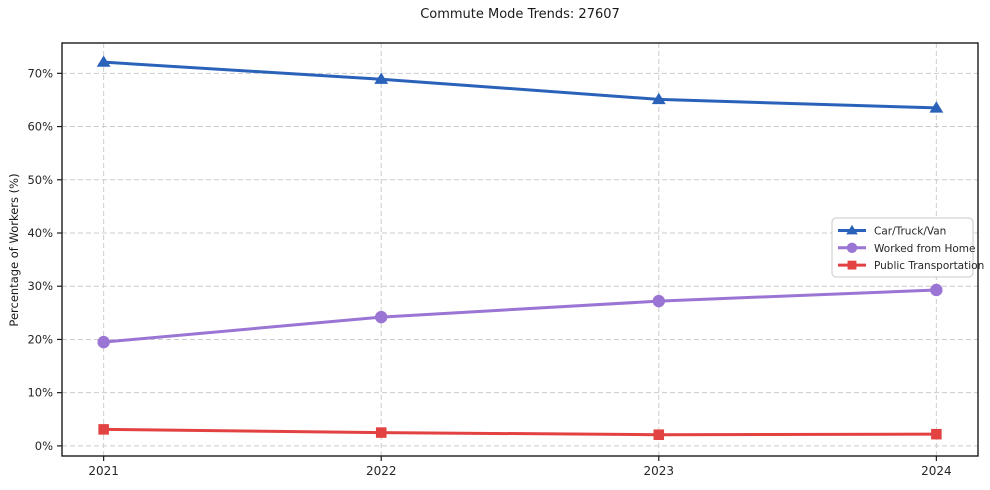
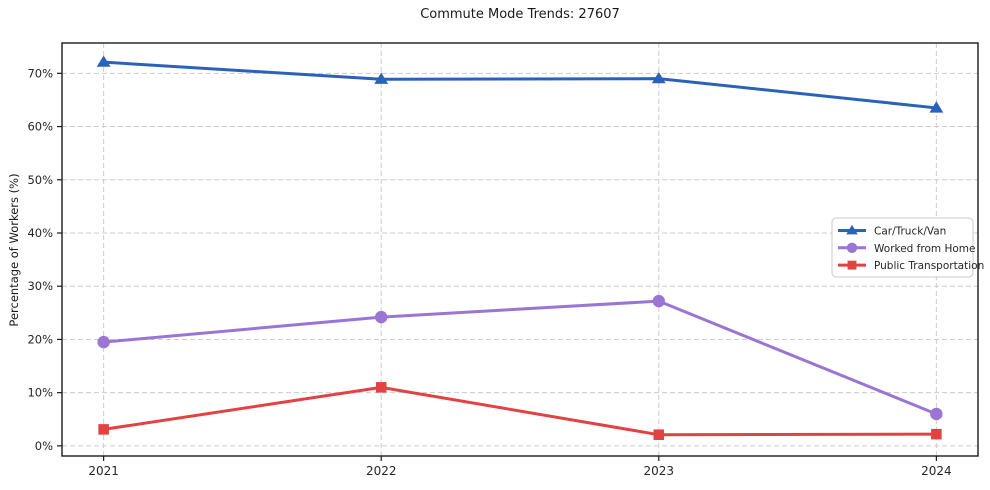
Public Transportation/2022: 2% -> 11%
Car/Truck/Van/2023: 65% -> 69%
Worked from Home/2024: 29% -> 6%
